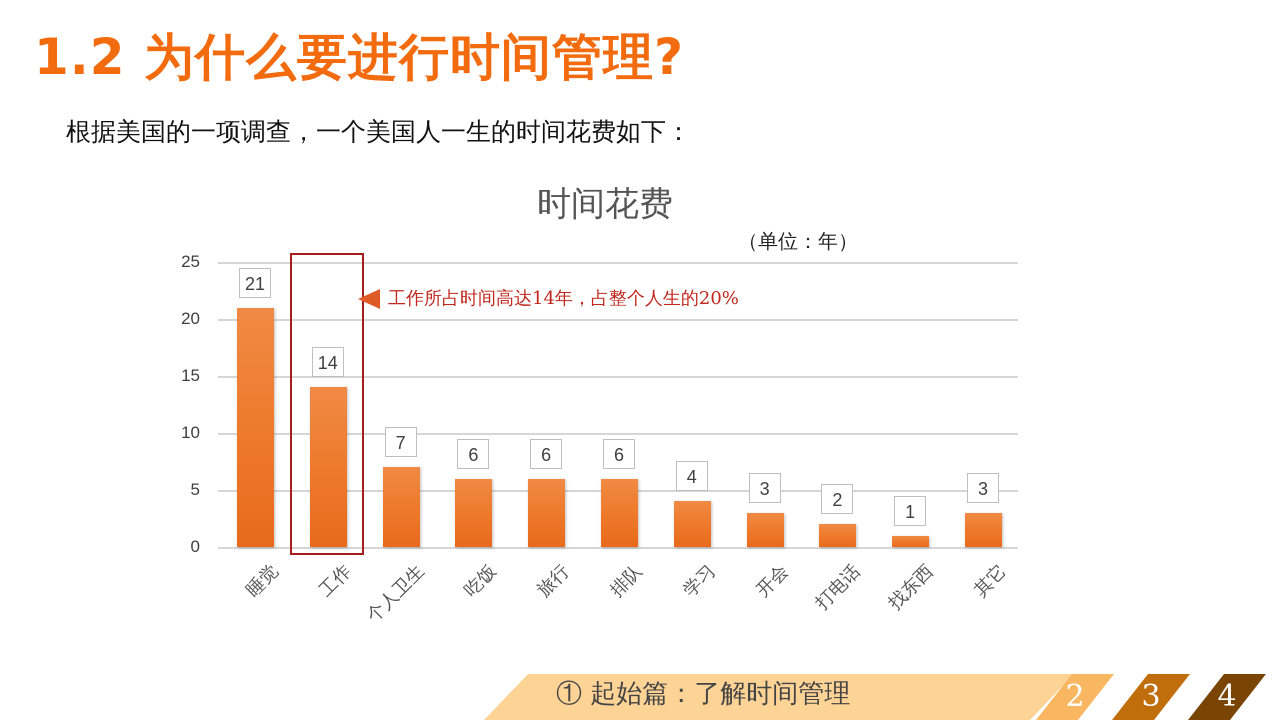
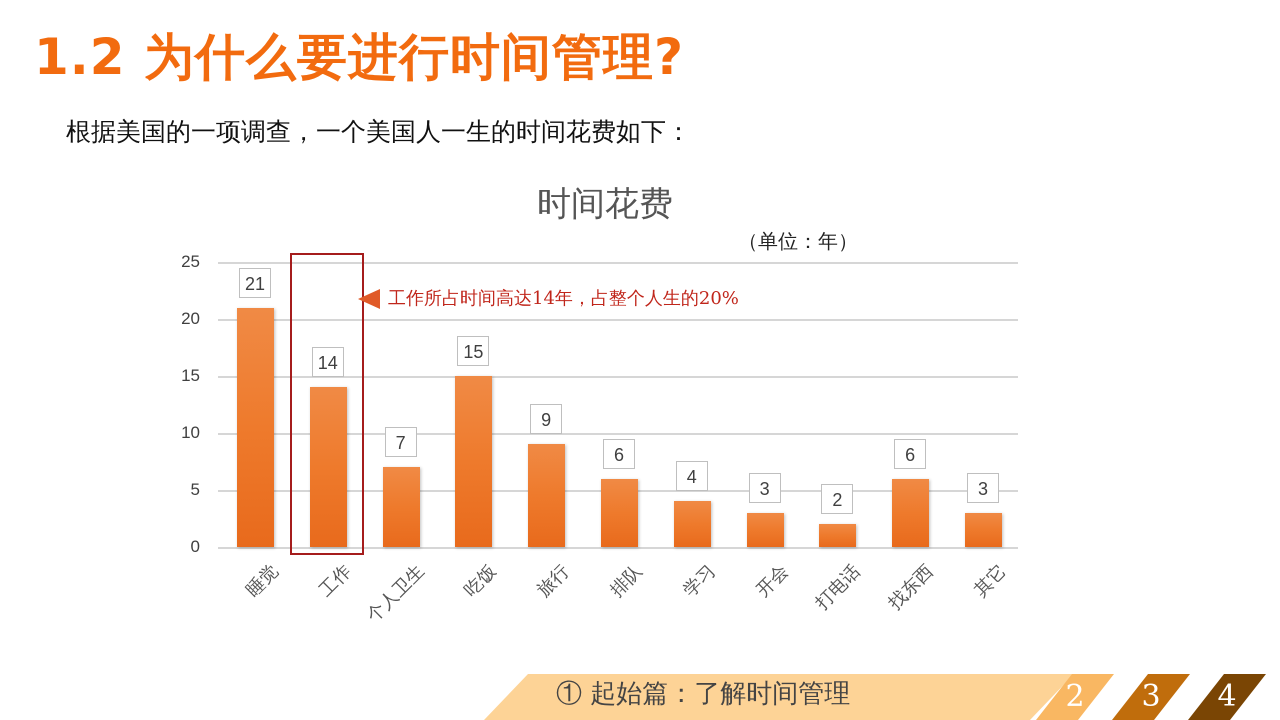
吃饭: 6 -> 15
旅行: 6 -> 9
找东西: 1 -> 6
